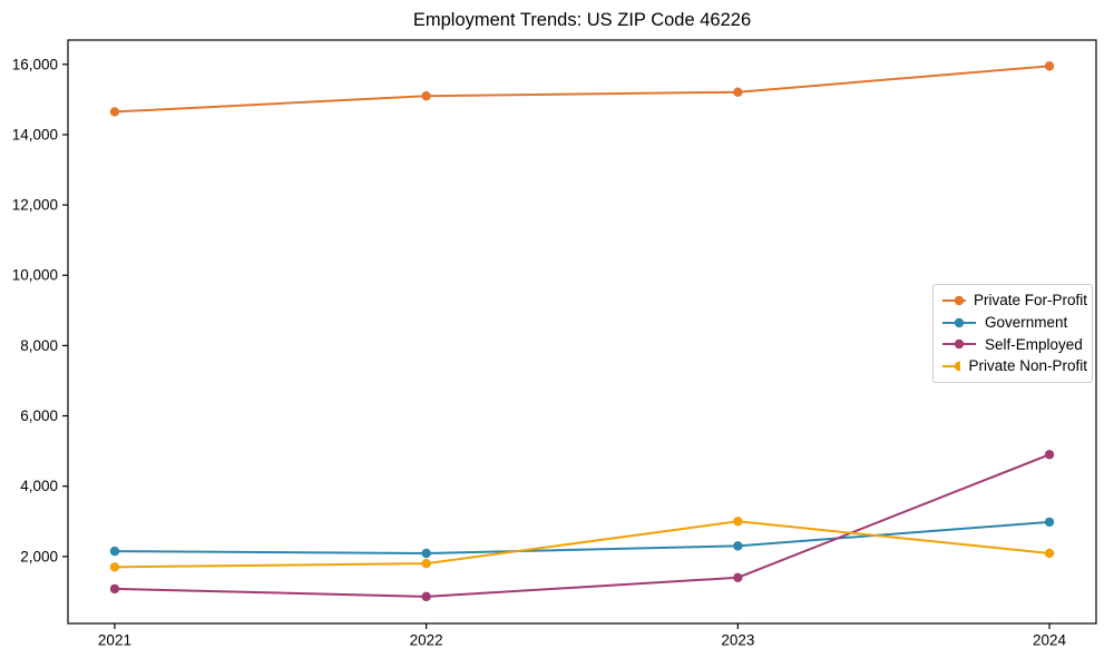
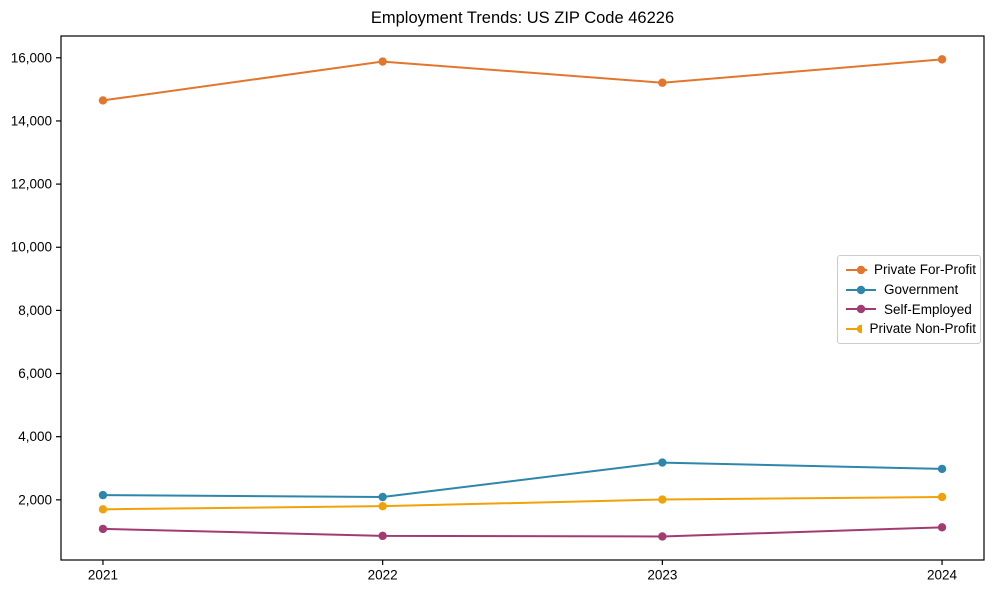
Private For-Profit/2022: 15100 -> 15900
Government/2023: 2300 -> 3200
Self-Employed/2023: 1400 -> 800
Private Non-Profit/2023: 3000 -> 2000
Self-Employed/2024: 4900 -> 1100
